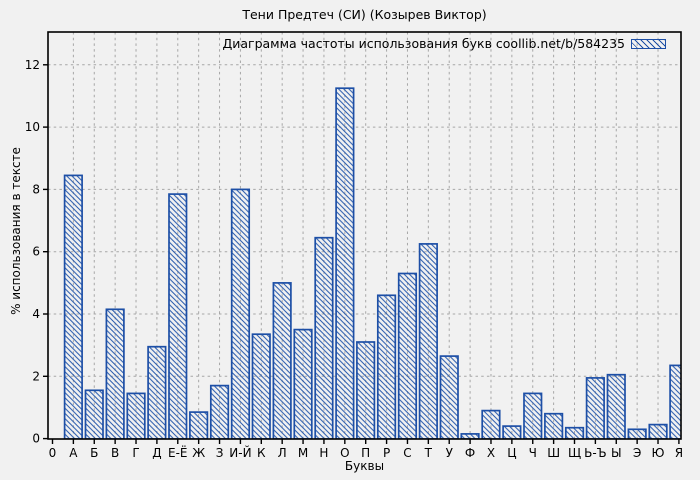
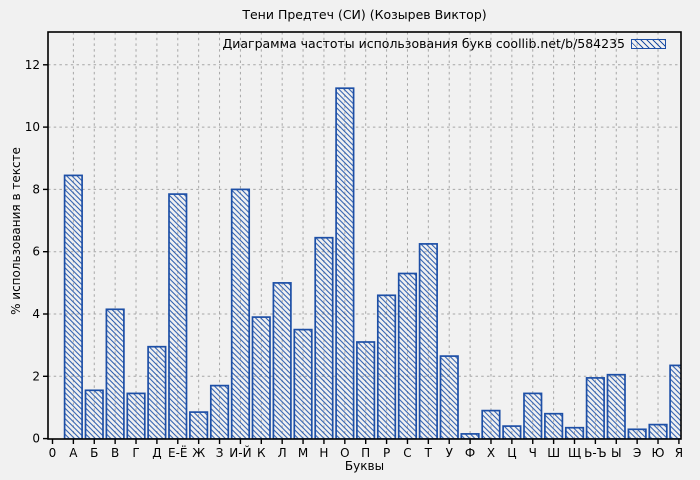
К: 3.4 -> 3.9
